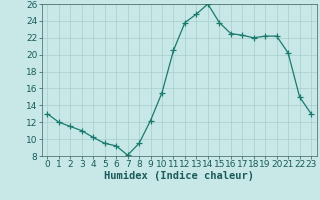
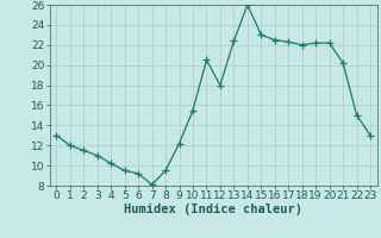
12: 23.8 -> 18.0
13: 24.8 -> 22.4
15: 23.8 -> 23.0
